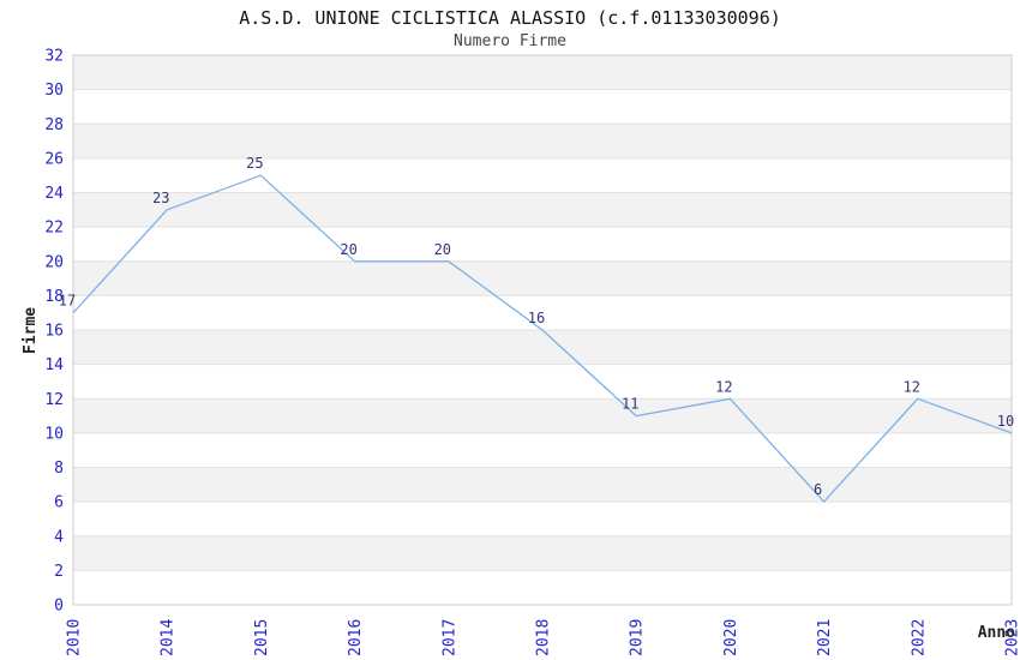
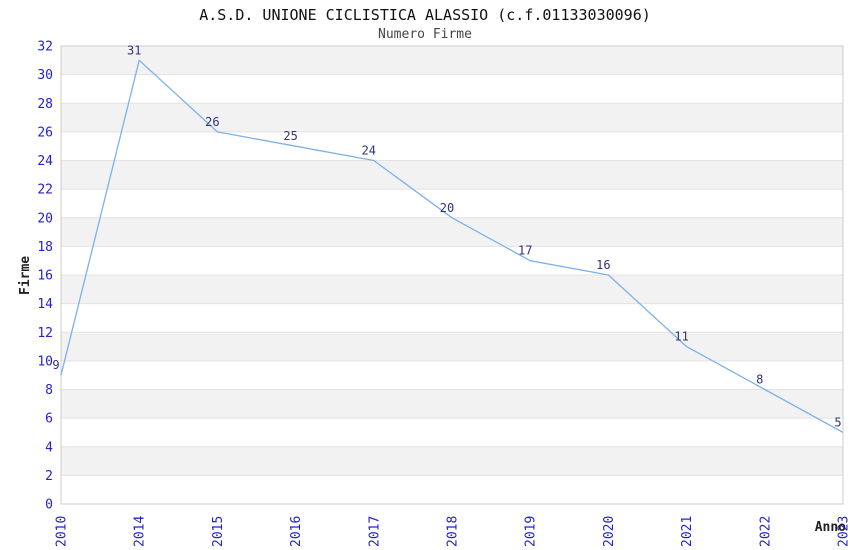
2010: 17 -> 9
2014: 23 -> 31
2015: 25 -> 26
2016: 20 -> 25
2017: 20 -> 24
2018: 16 -> 20
2019: 11 -> 17
2020: 12 -> 16
2021: 6 -> 11
2022: 12 -> 8
2023: 10 -> 5
